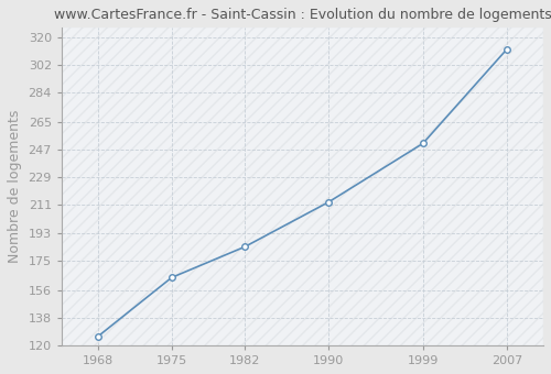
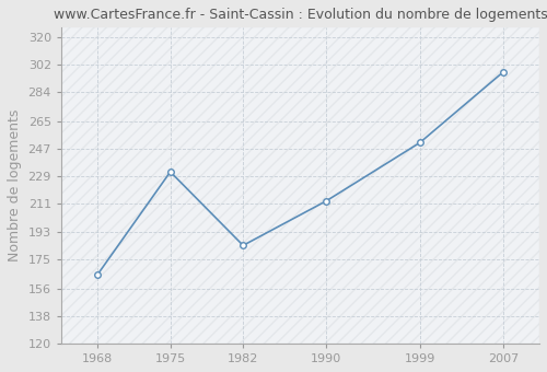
1968: 126 -> 165
1975: 164 -> 232
2007: 312 -> 297
